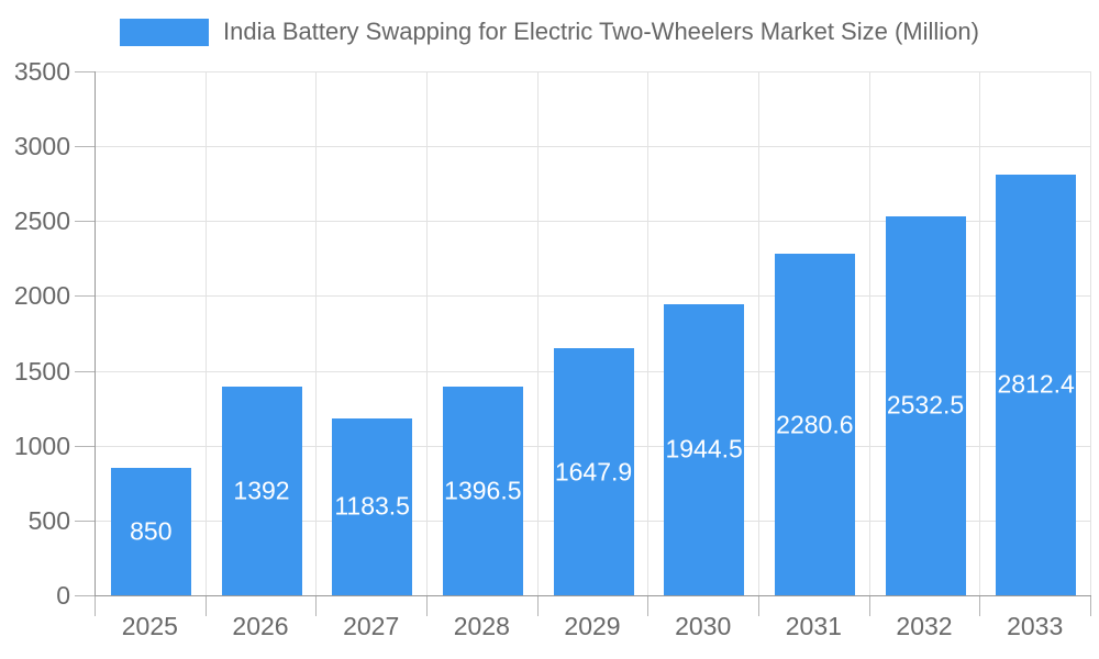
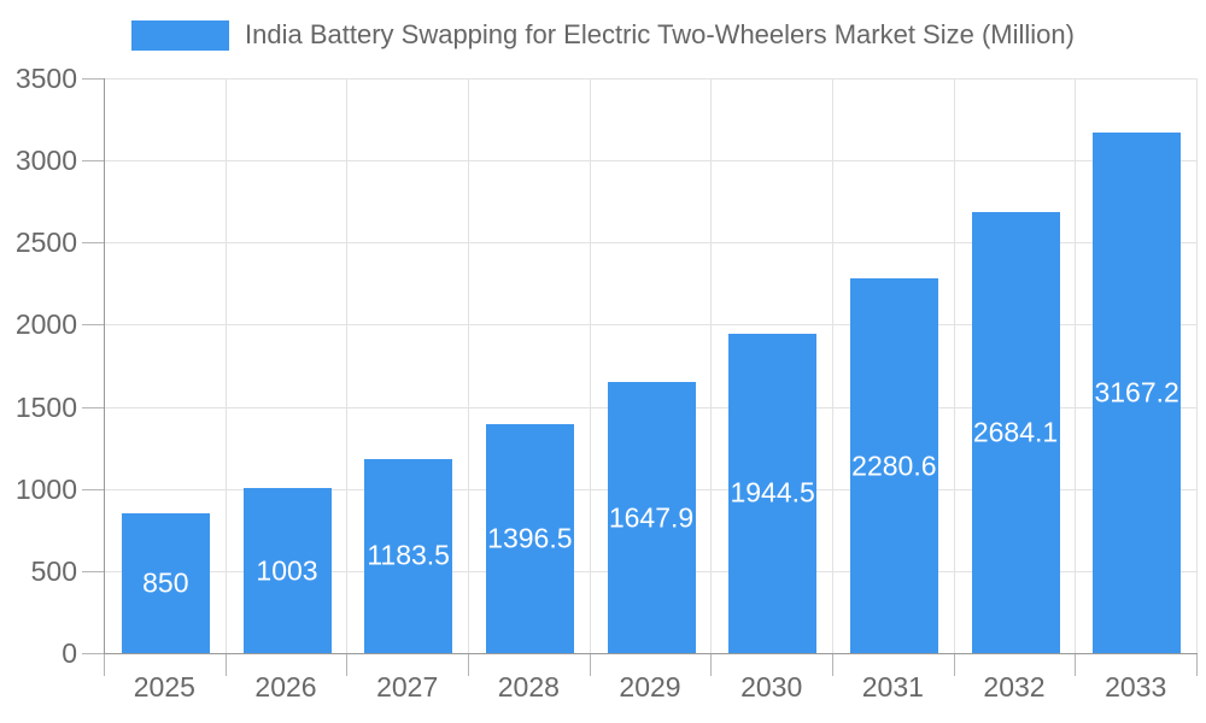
2026: 1392 -> 1003
2032: 2532.5 -> 2684.1
2033: 2812.4 -> 3167.2
